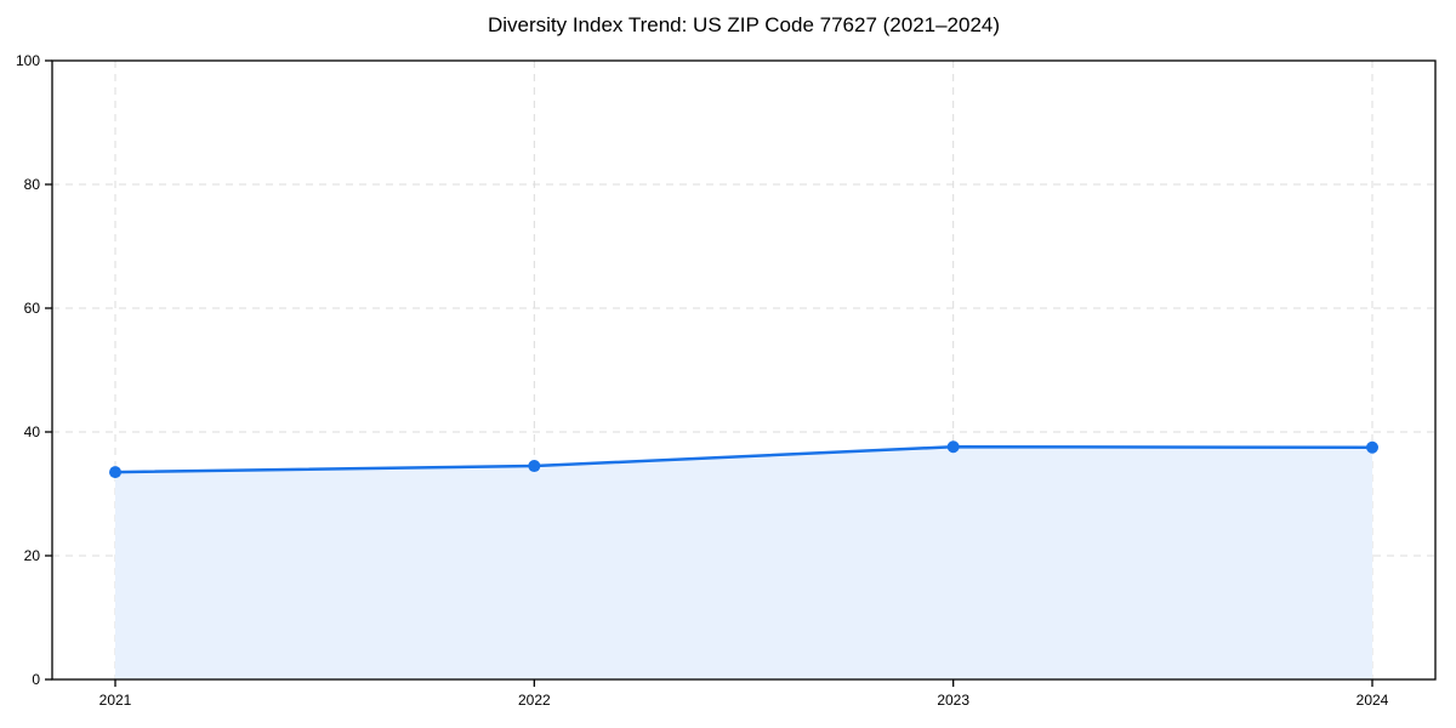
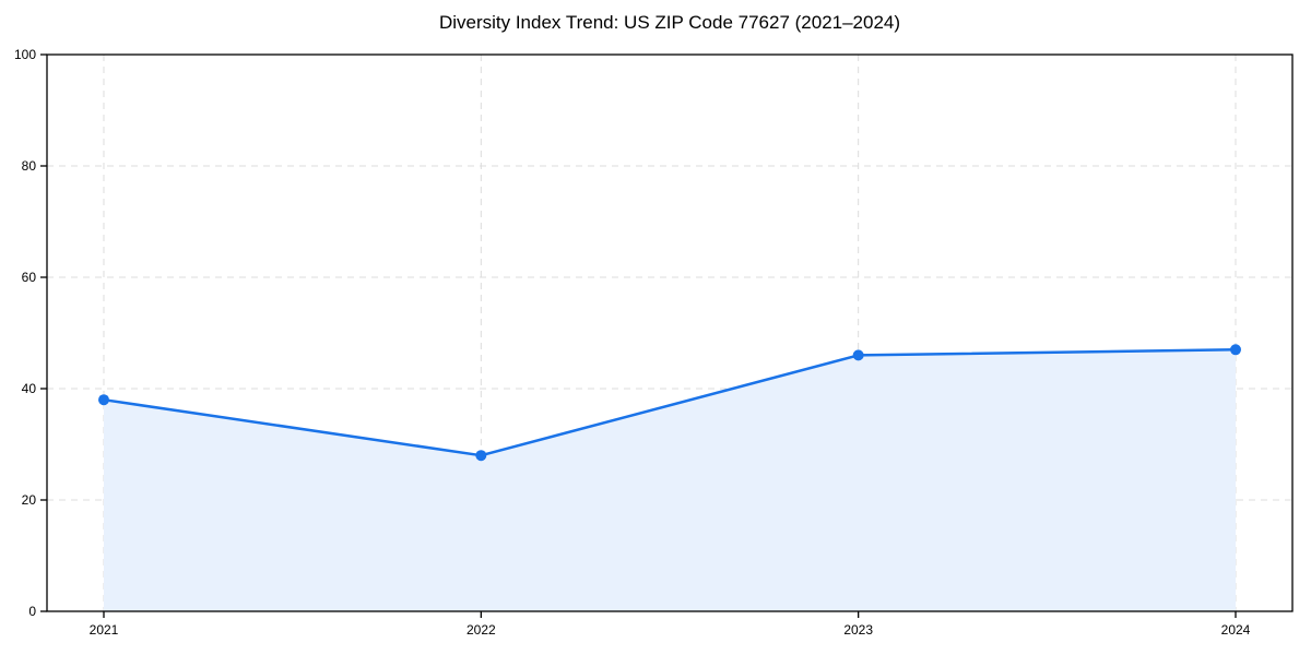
2021: 34 -> 38
2022: 34 -> 28
2023: 38 -> 46
2024: 38 -> 47
